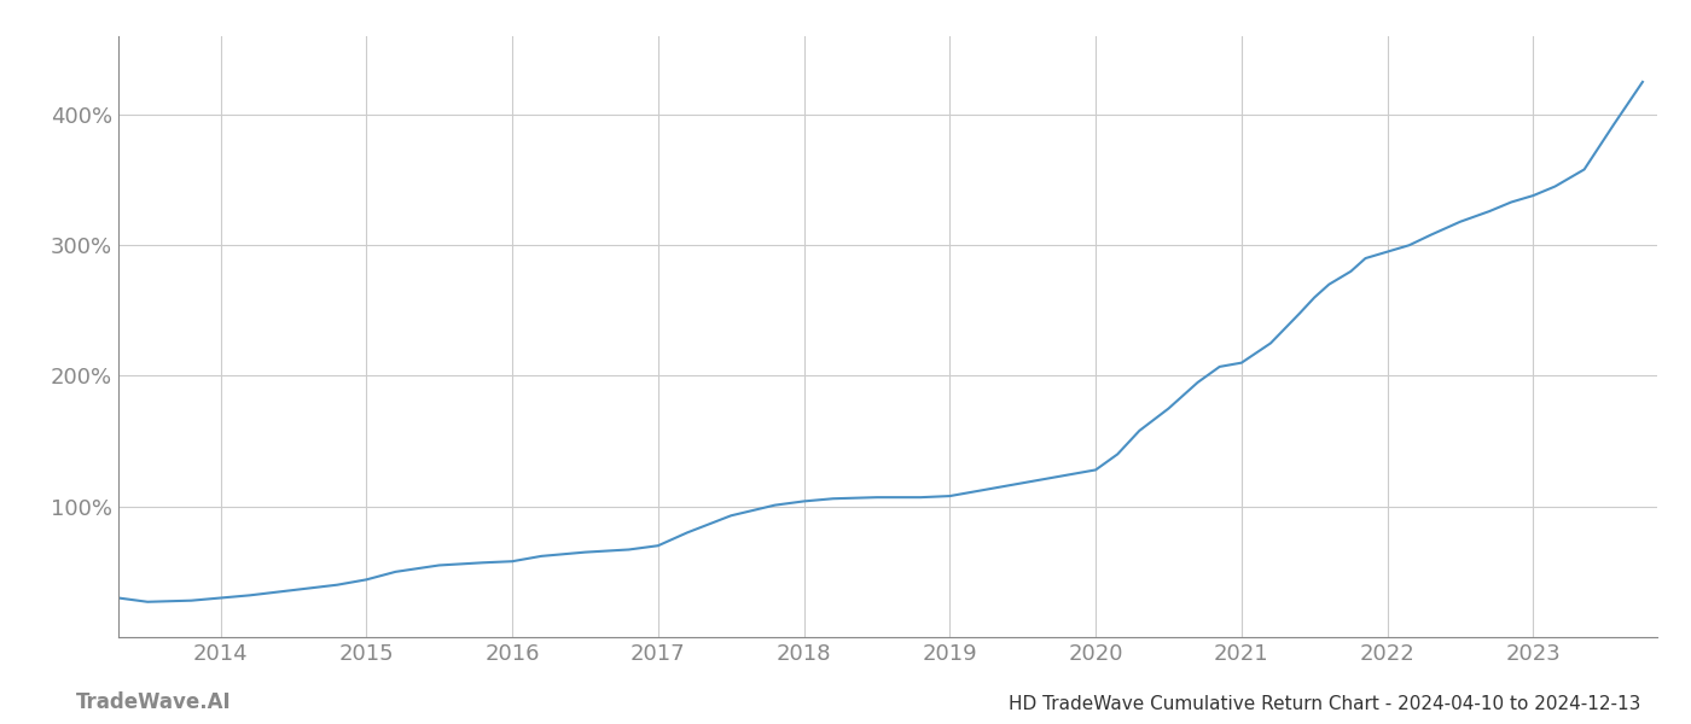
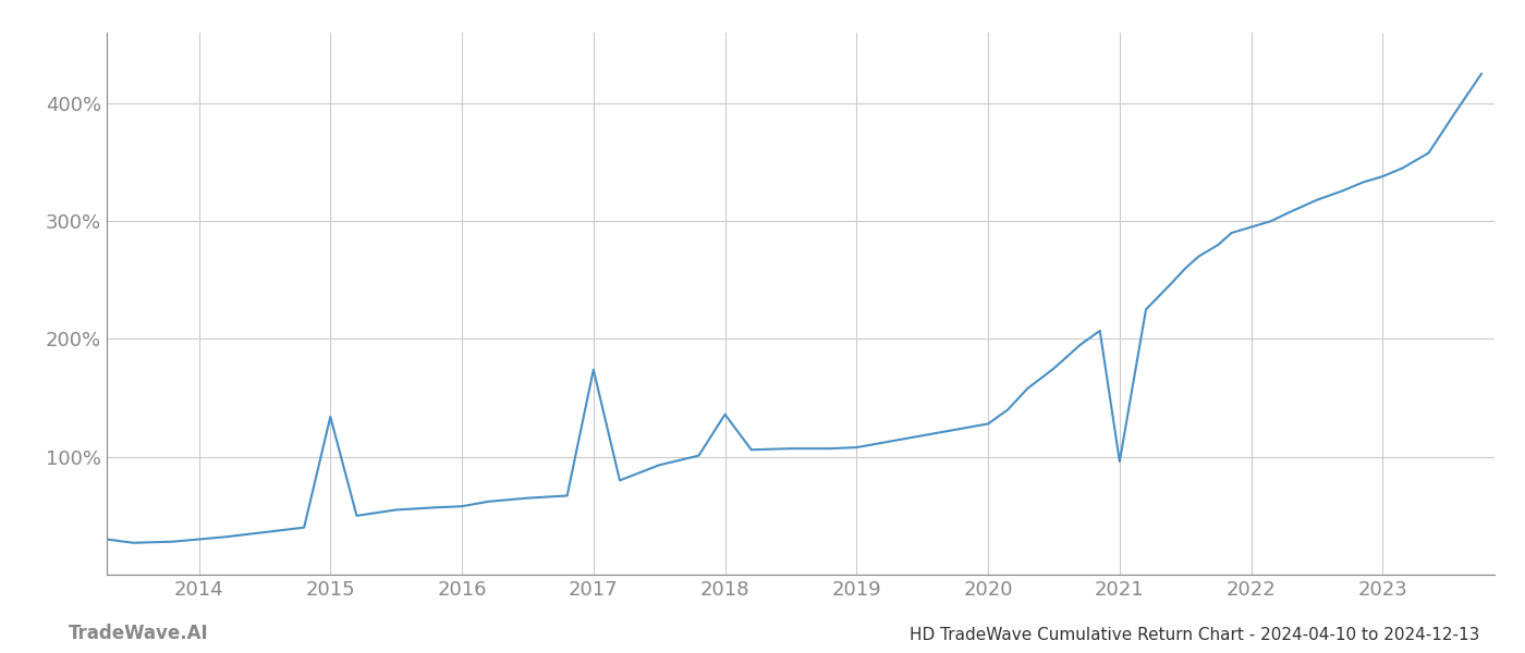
2015: 44% -> 134%
2017: 70% -> 174%
2018: 104% -> 136%
2021: 210% -> 96%
